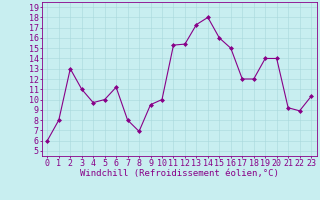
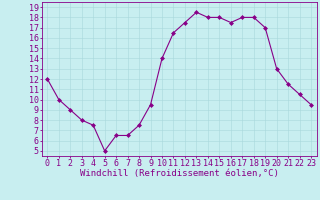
0: 6.0 -> 12.0
1: 8.0 -> 10.0
2: 13.0 -> 9.0
3: 11.0 -> 8.0
4: 9.7 -> 7.5
5: 10.0 -> 5.0
6: 11.2 -> 6.5
7: 8.0 -> 6.5
8: 6.9 -> 7.5
10: 10.0 -> 14.0
11: 15.3 -> 16.5
12: 15.4 -> 17.5
13: 17.3 -> 18.5
15: 16.0 -> 18.0
16: 15.0 -> 17.5
17: 12.0 -> 18.0
18: 12.0 -> 18.0
19: 14.0 -> 17.0
20: 14.0 -> 13.0
21: 9.2 -> 11.5
22: 8.9 -> 10.5
23: 10.3 -> 9.5
